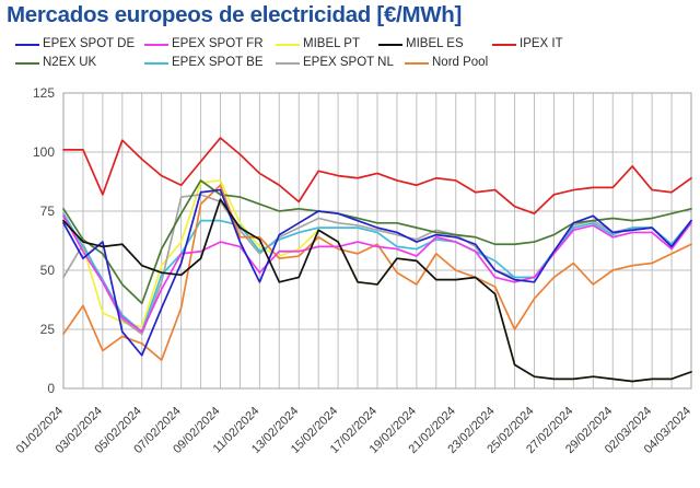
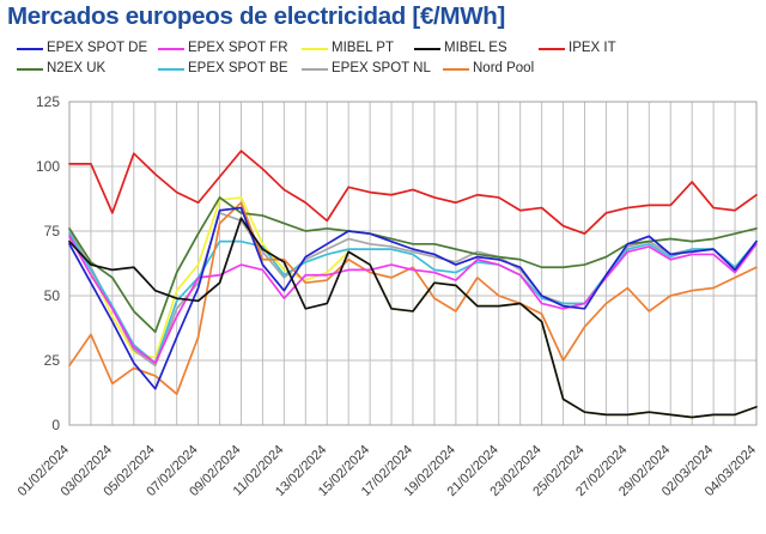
EPEX SPOT NL/01/02/2024: 47 -> 75
EPEX SPOT DE/03/02/2024: 62 -> 40
MIBEL PT/03/02/2024: 32 -> 42
EPEX SPOT NL/07/02/2024: 81 -> 55
EPEX SPOT DE/11/02/2024: 45 -> 52
EPEX SPOT BE/23/02/2024: 54 -> 49
